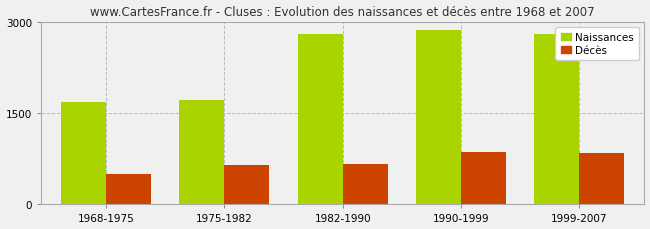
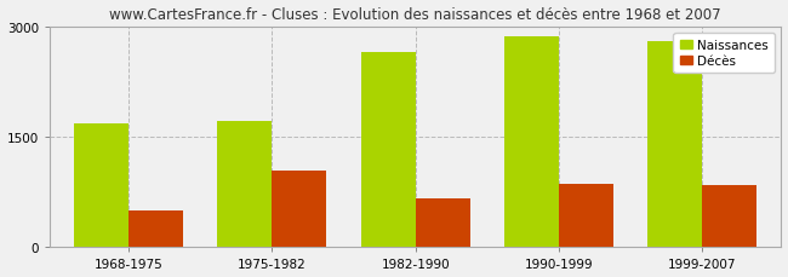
Décès/1975-1982: 640 -> 1040
Naissances/1982-1990: 2800 -> 2640
